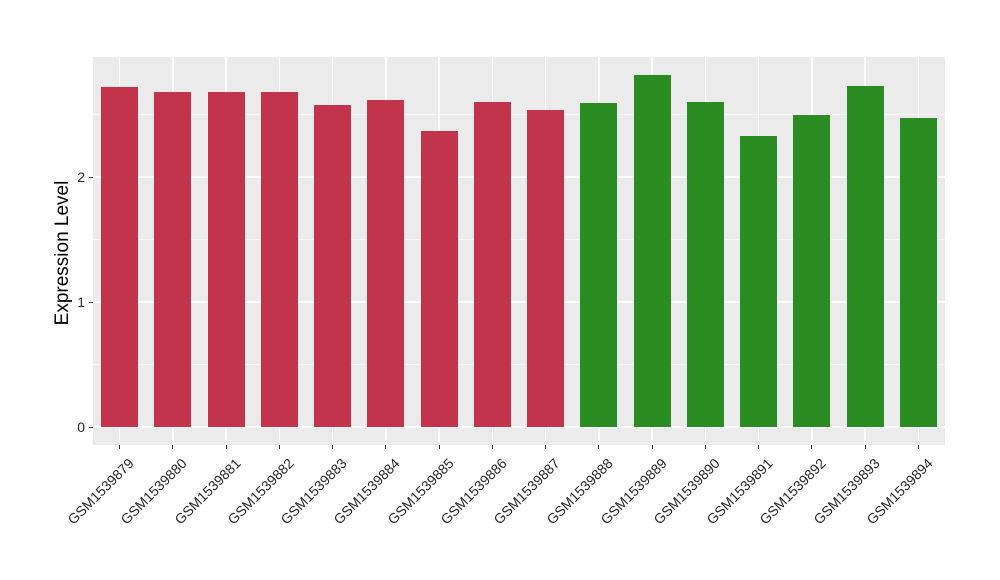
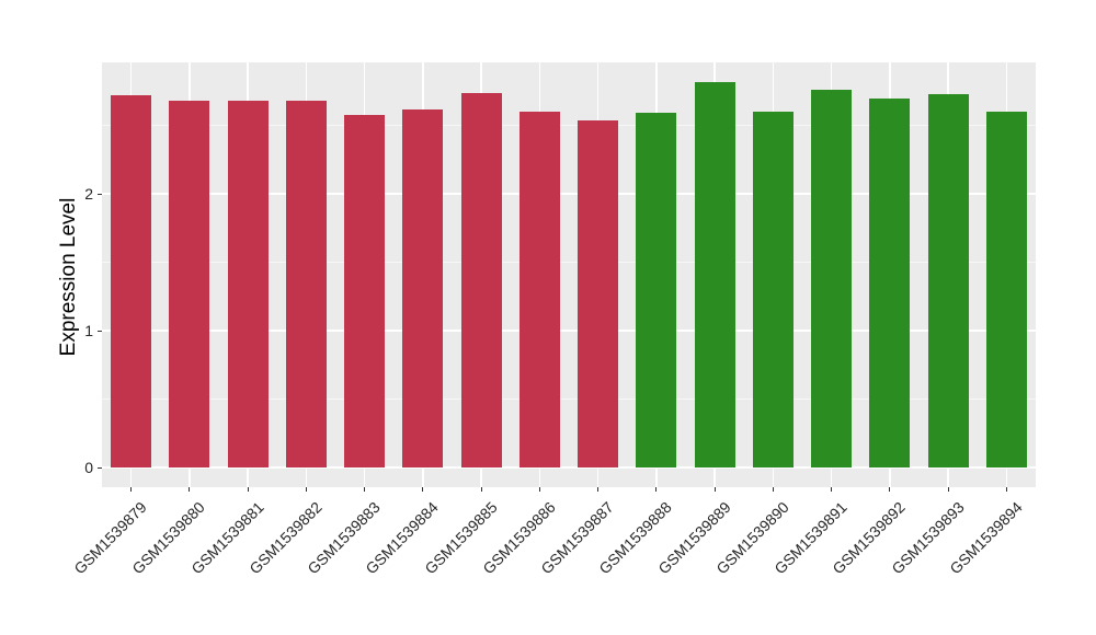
GSM1539885: 2.37 -> 2.74
GSM1539891: 2.33 -> 2.76
GSM1539892: 2.50 -> 2.70
GSM1539894: 2.47 -> 2.60
